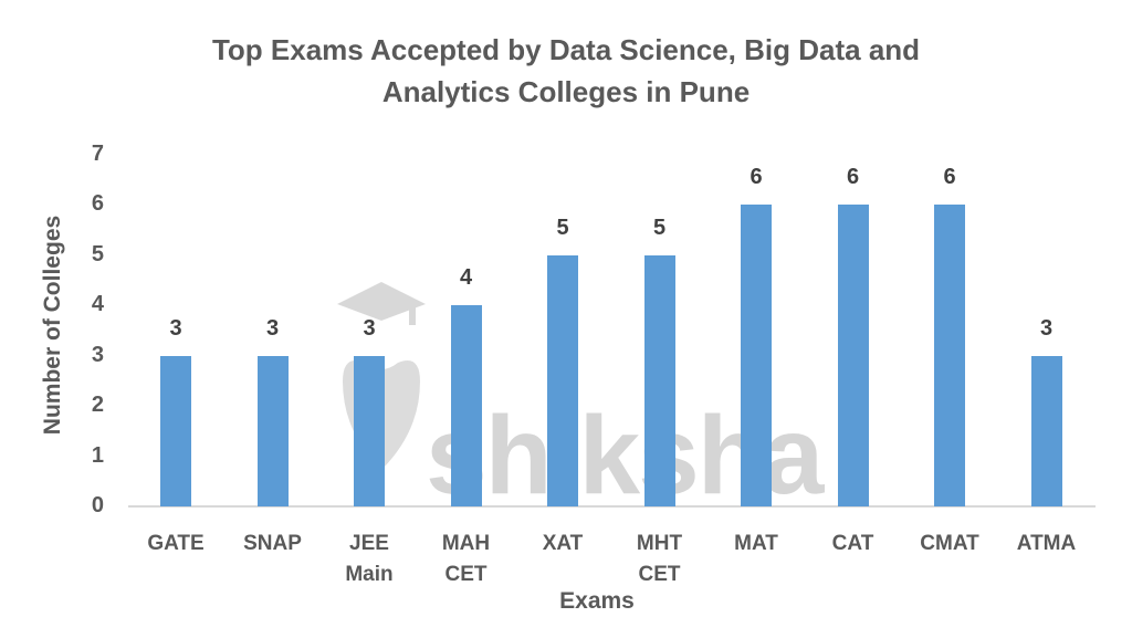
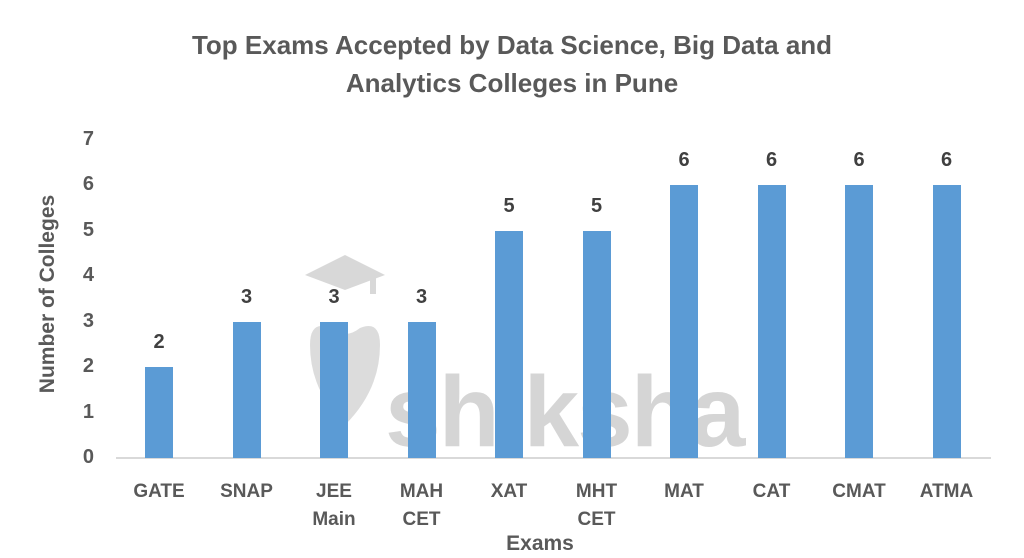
GATE: 3 -> 2
MAH CET: 4 -> 3
ATMA: 3 -> 6
